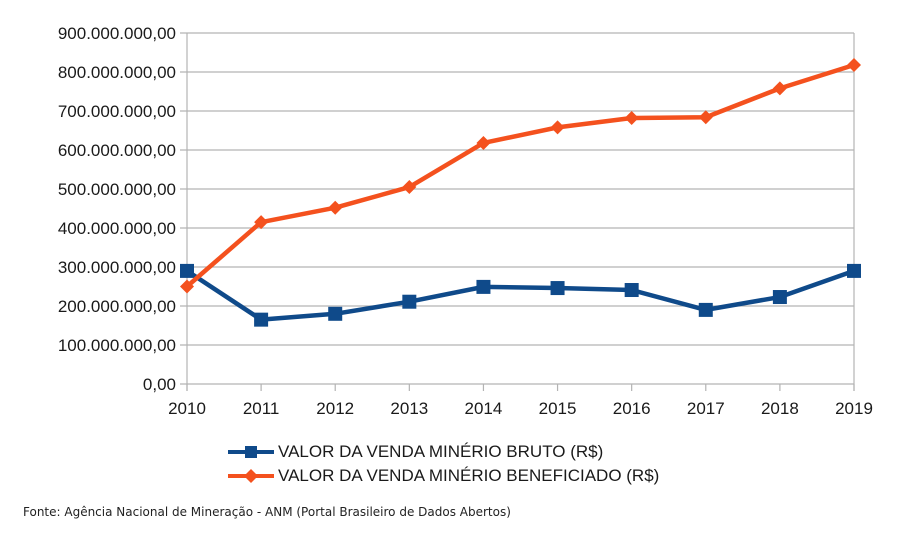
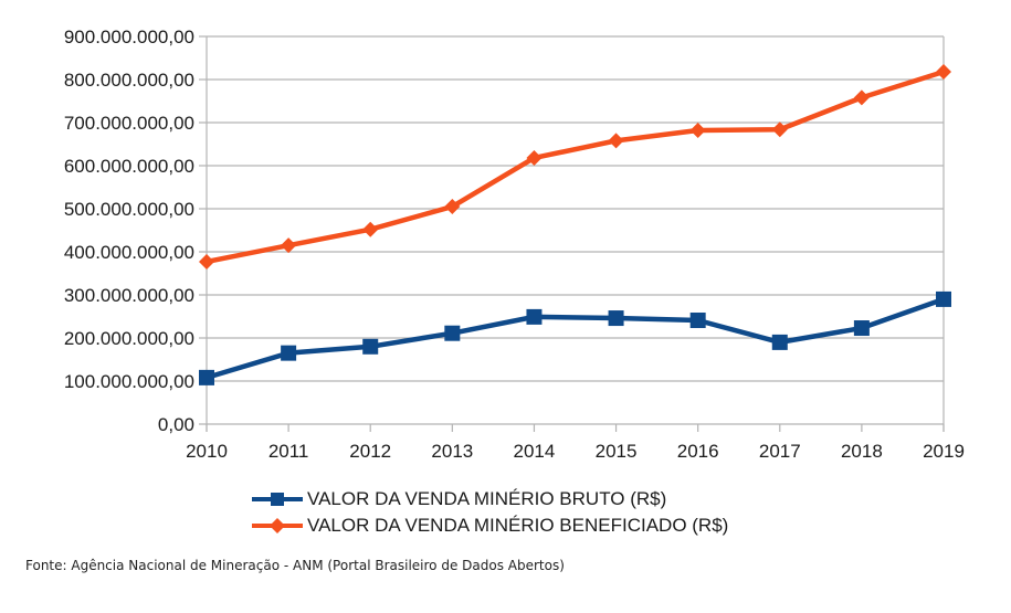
VALOR DA VENDA MINÉRIO BRUTO (R$)/2010: 290000000 -> 110000000
VALOR DA VENDA MINÉRIO BENEFICIADO (R$)/2010: 250000000 -> 380000000
